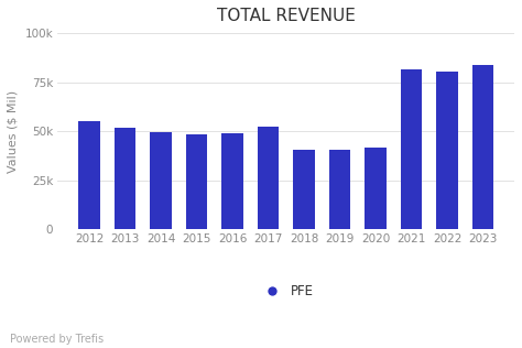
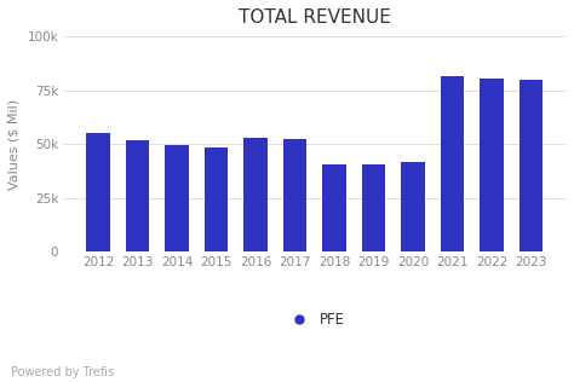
2016: 49k -> 53k
2023: 84k -> 80k
